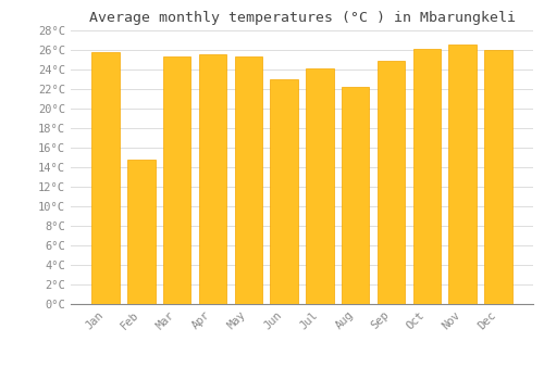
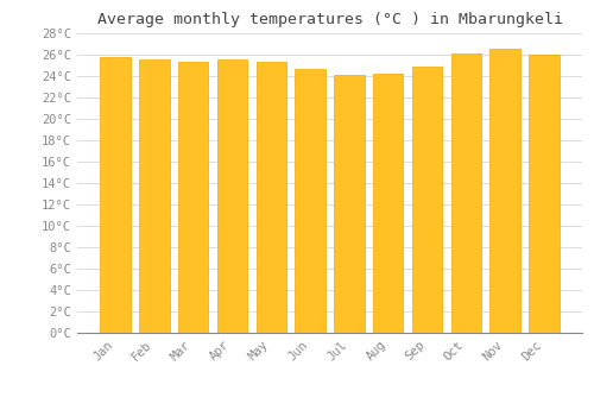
Feb: 14.8°C -> 25.6°C
Jun: 23.0°C -> 24.7°C
Aug: 22.2°C -> 24.2°C
